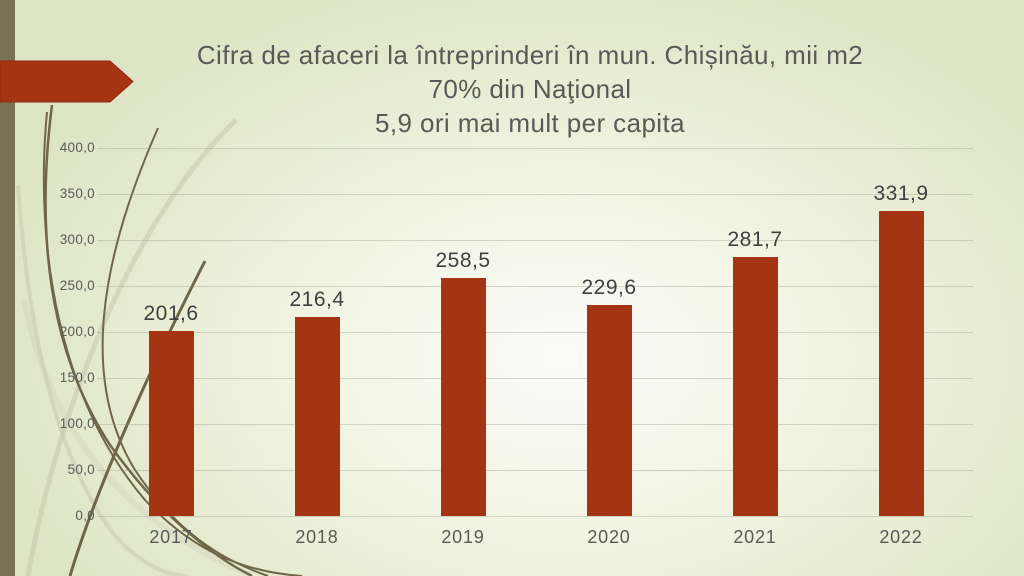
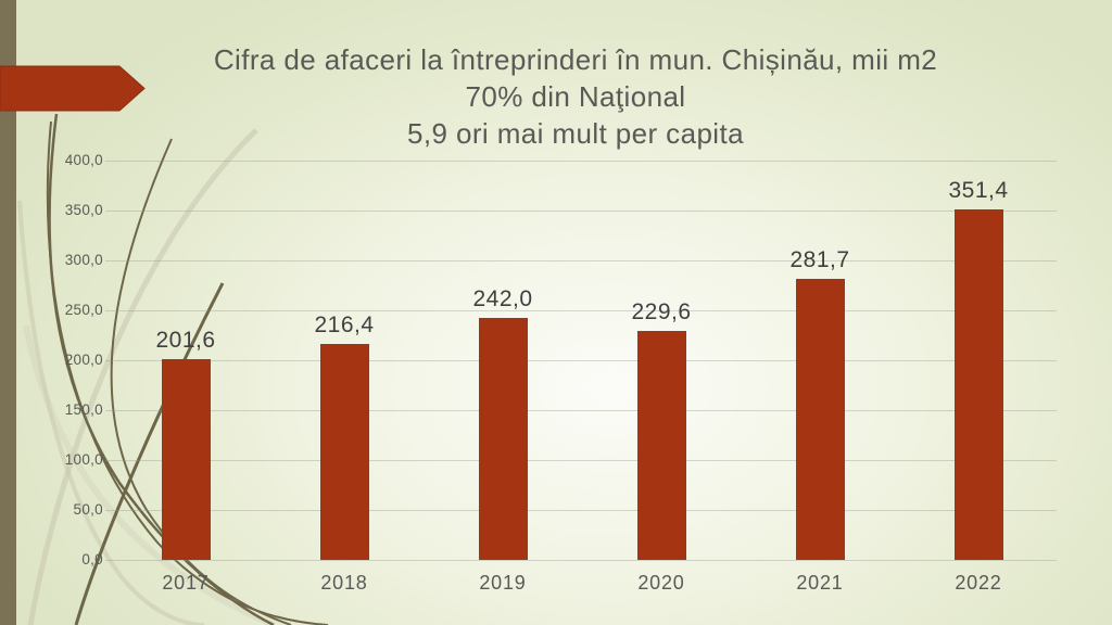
2019: 258,5 -> 242,0
2022: 331,9 -> 351,4
